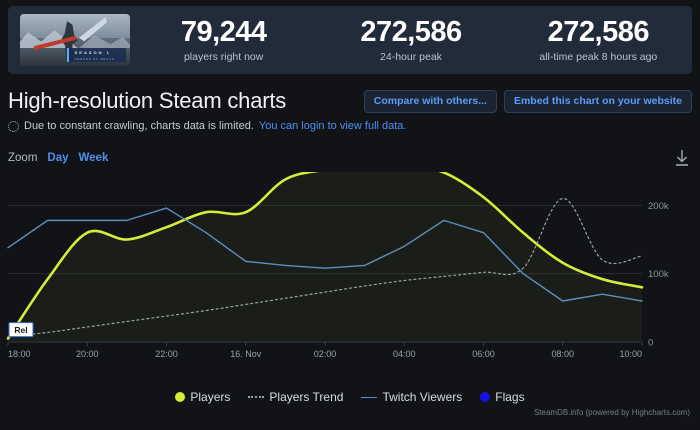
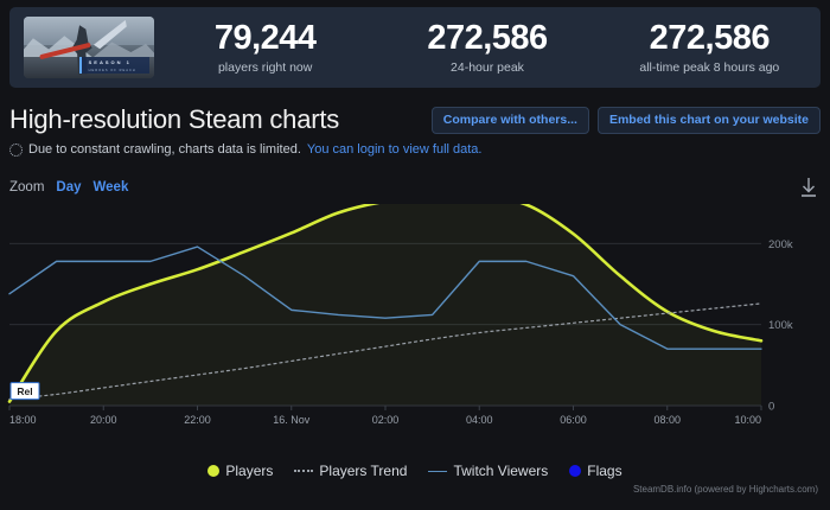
Players/20:00: 160k -> 130k
Players/16. Nov: 190k -> 210k
Twitch Viewers/04:00: 140k -> 180k
Players Trend/08:00: 210k -> 110k
Twitch Viewers/08:00: 60k -> 70k
Twitch Viewers/10:00: 60k -> 70k
